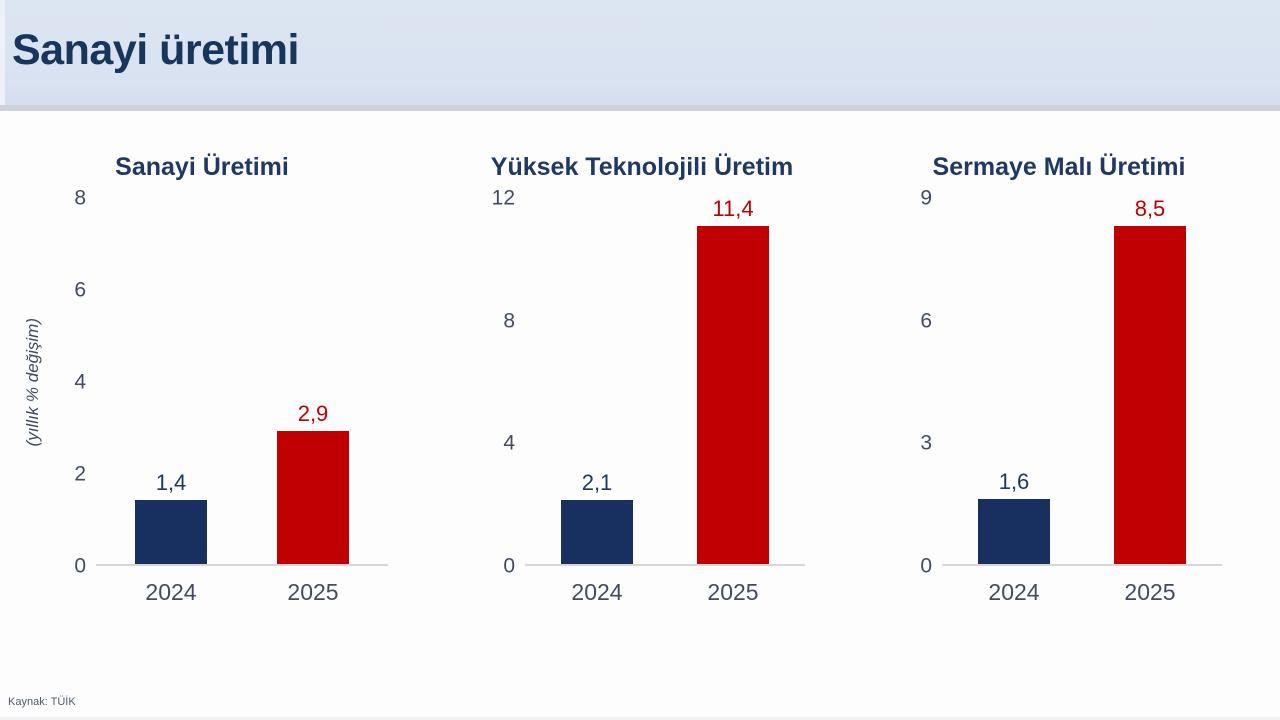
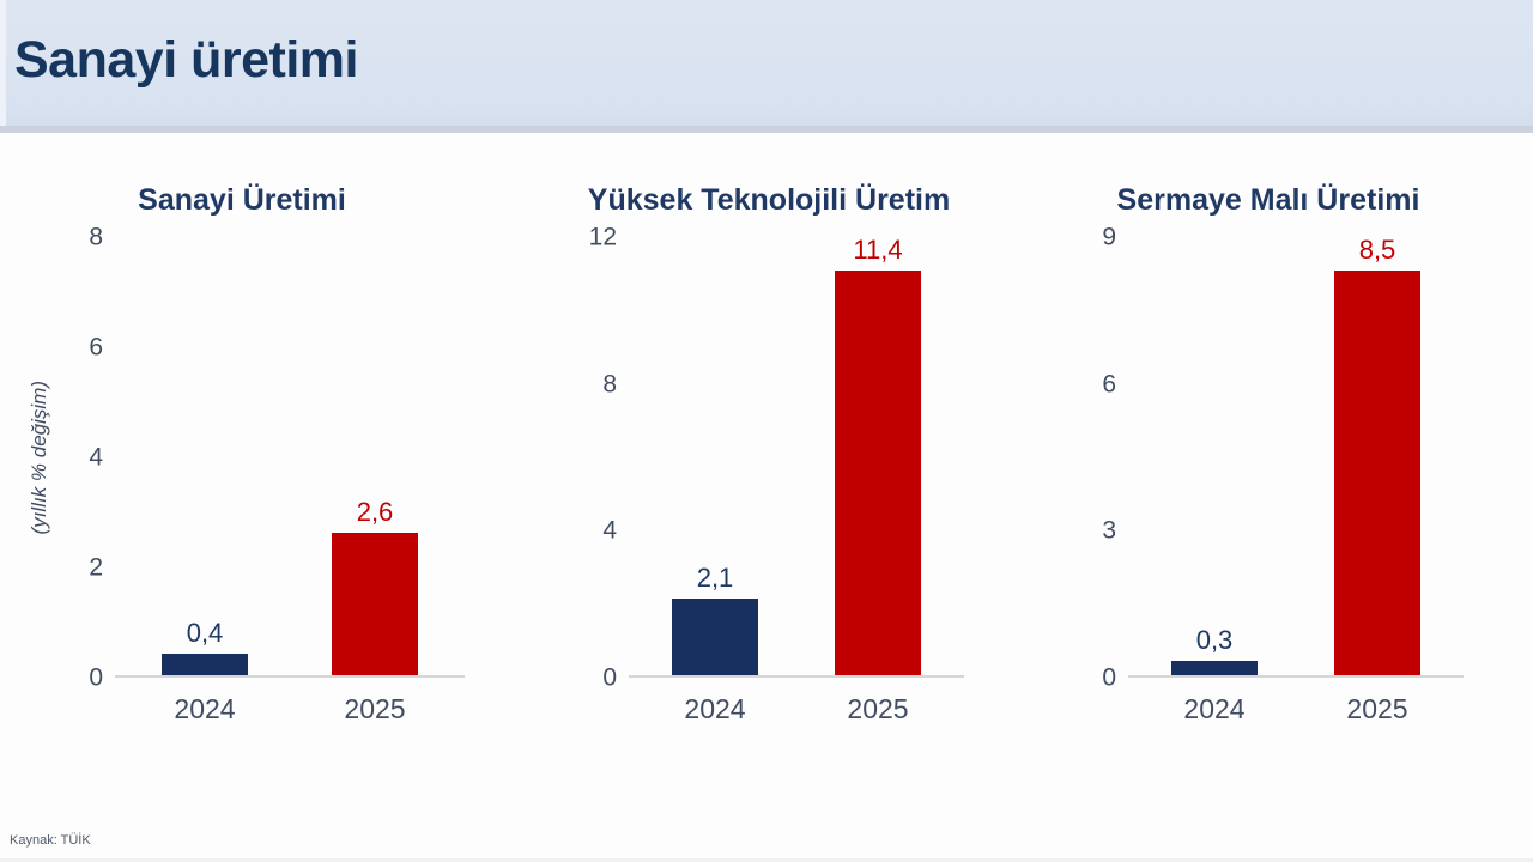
Sanayi Üretimi/2024: 1,4 -> 0,4
Sanayi Üretimi/2025: 2,9 -> 2,6
Sermaye Malı Üretimi/2024: 1,6 -> 0,3
